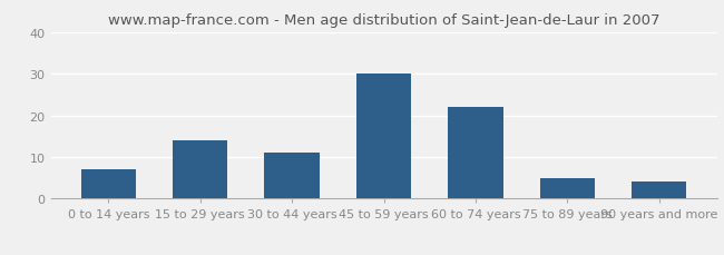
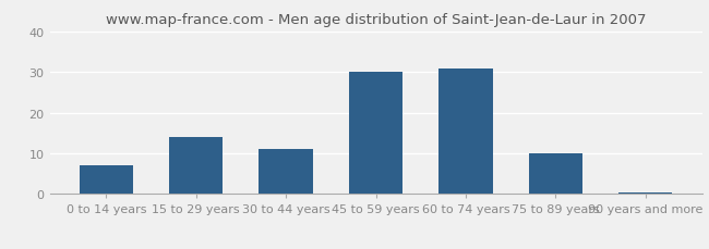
60 to 74 years: 22.0 -> 31.0
75 to 89 years: 5.0 -> 10.0
90 years and more: 4.0 -> 0.5
